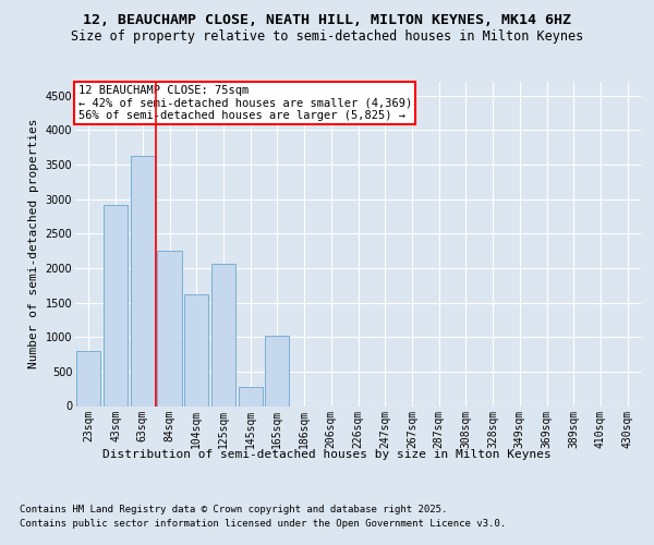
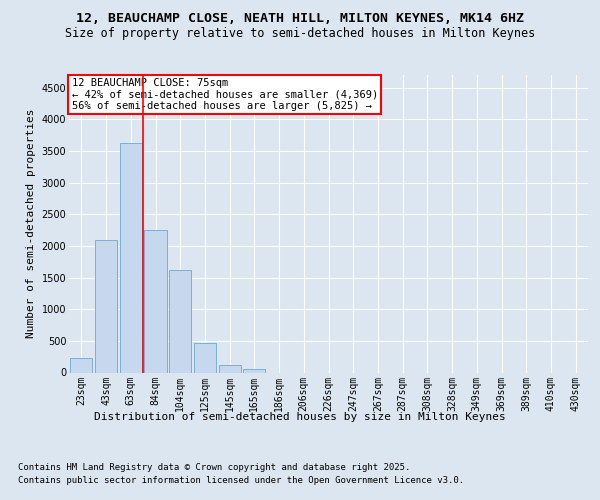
23sqm: 800 -> 230
43sqm: 2920 -> 2100
125sqm: 2060 -> 460
145sqm: 280 -> 120
165sqm: 1020 -> 60
